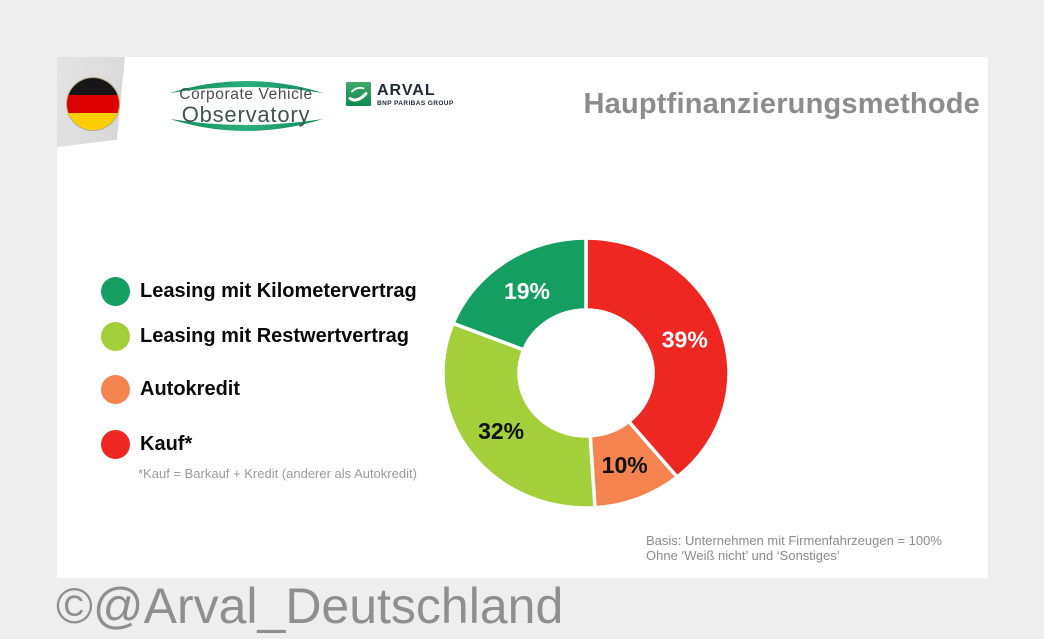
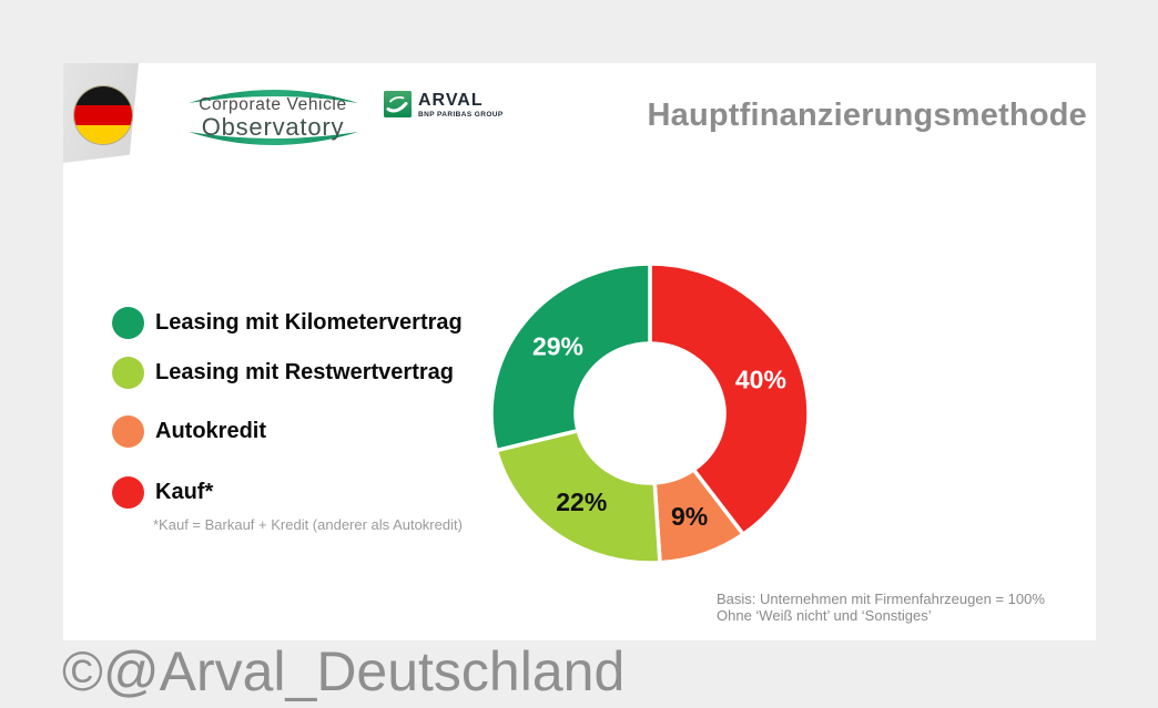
Kauf*: 39% -> 40%
Autokredit: 10% -> 9%
Leasing mit Restwertvertrag: 32% -> 22%
Leasing mit Kilometervertrag: 19% -> 29%
